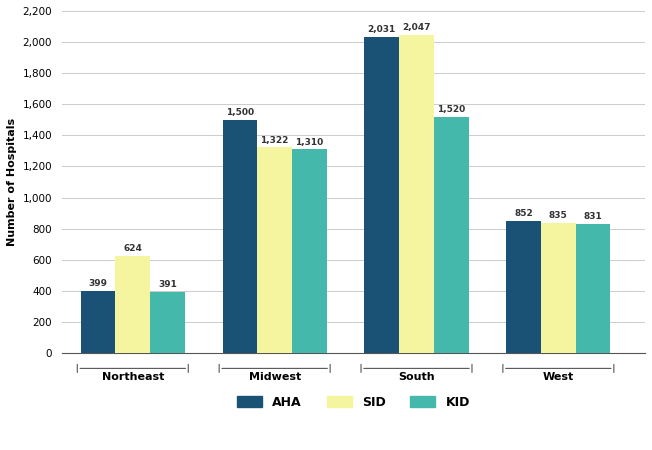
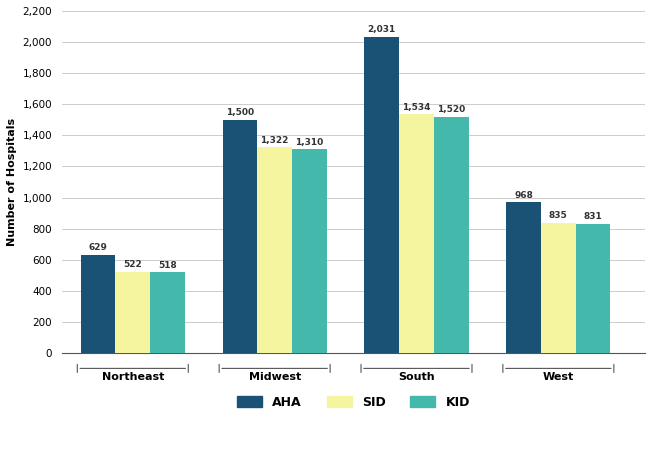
AHA/Northeast: 399 -> 629
SID/Northeast: 624 -> 522
KID/Northeast: 391 -> 518
SID/South: 2,047 -> 1,534
AHA/West: 852 -> 968
